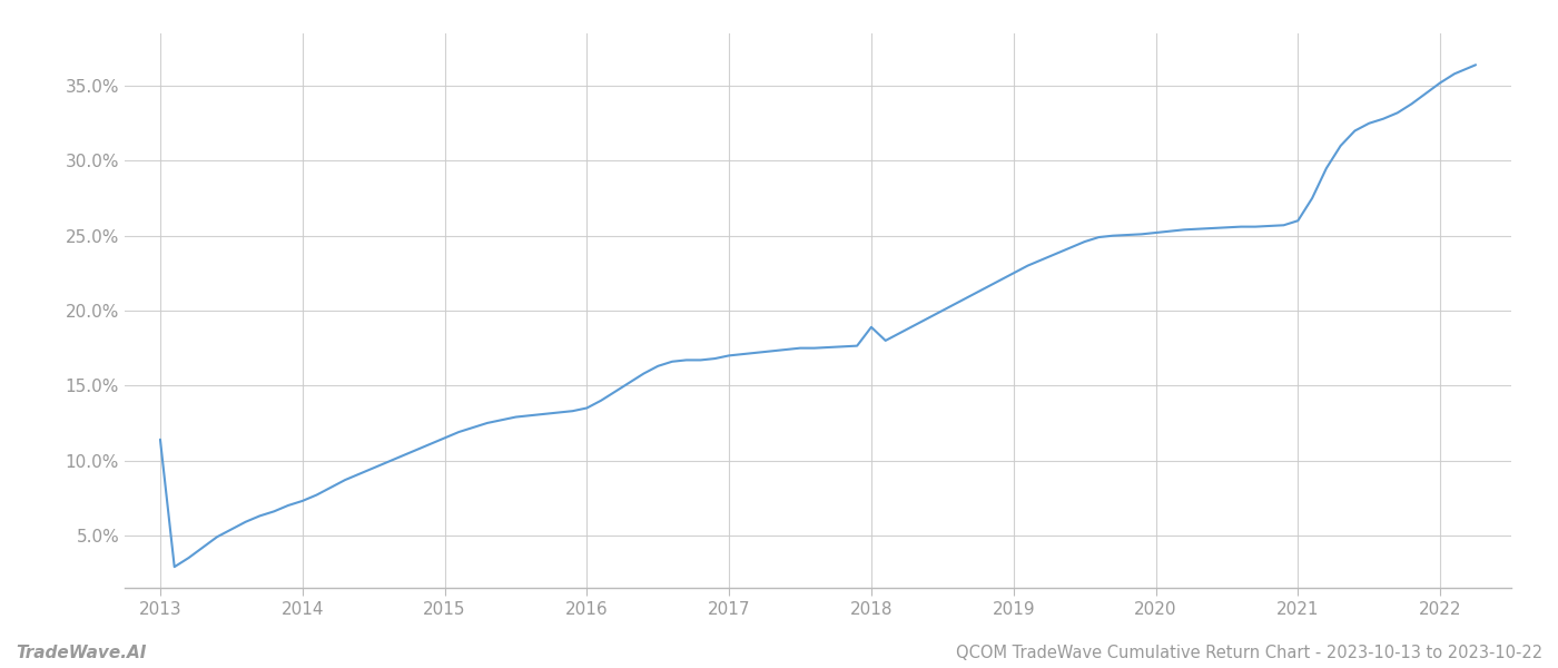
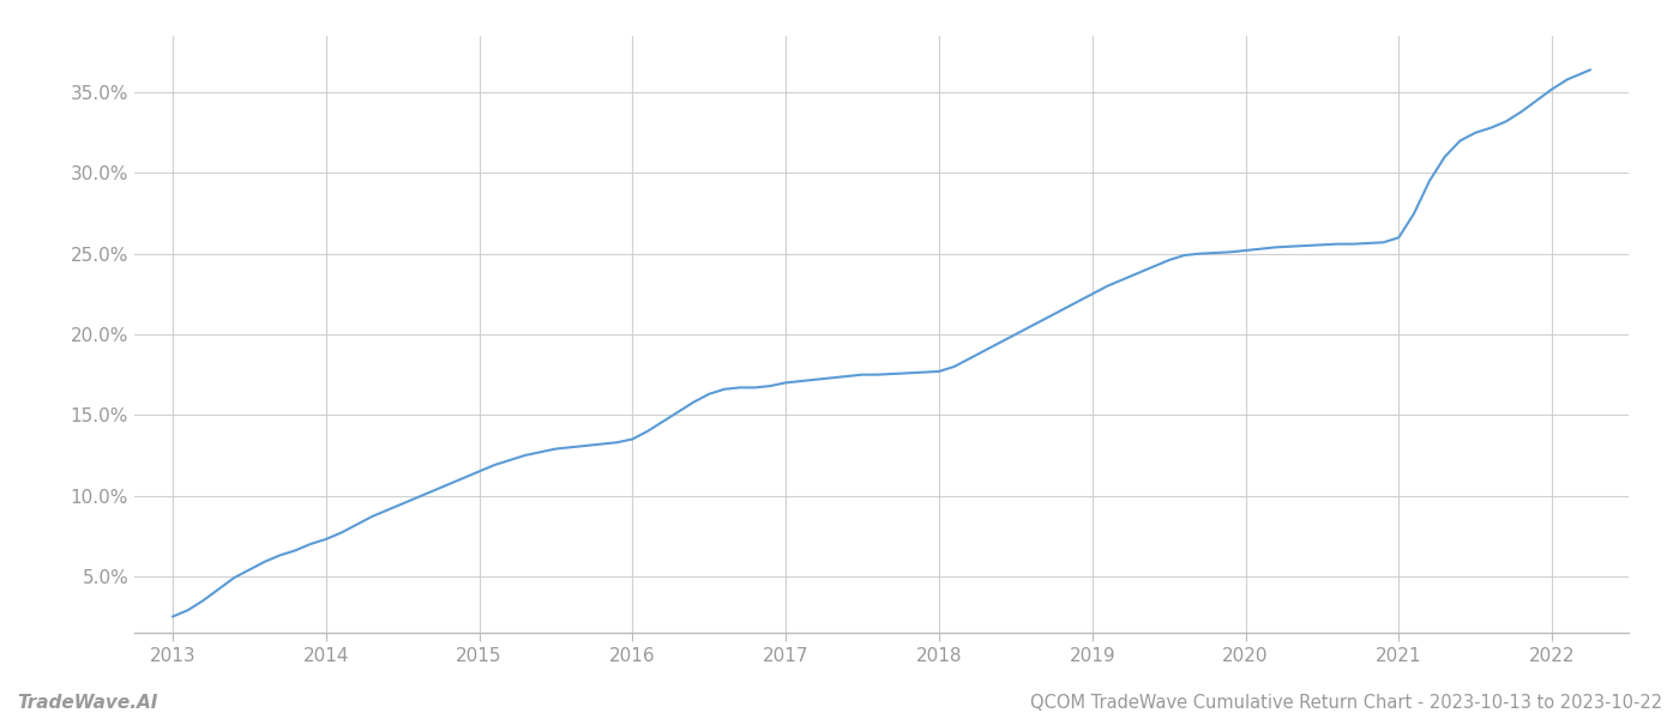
2013: 11.4% -> 2.5%
2018: 18.9% -> 17.7%
